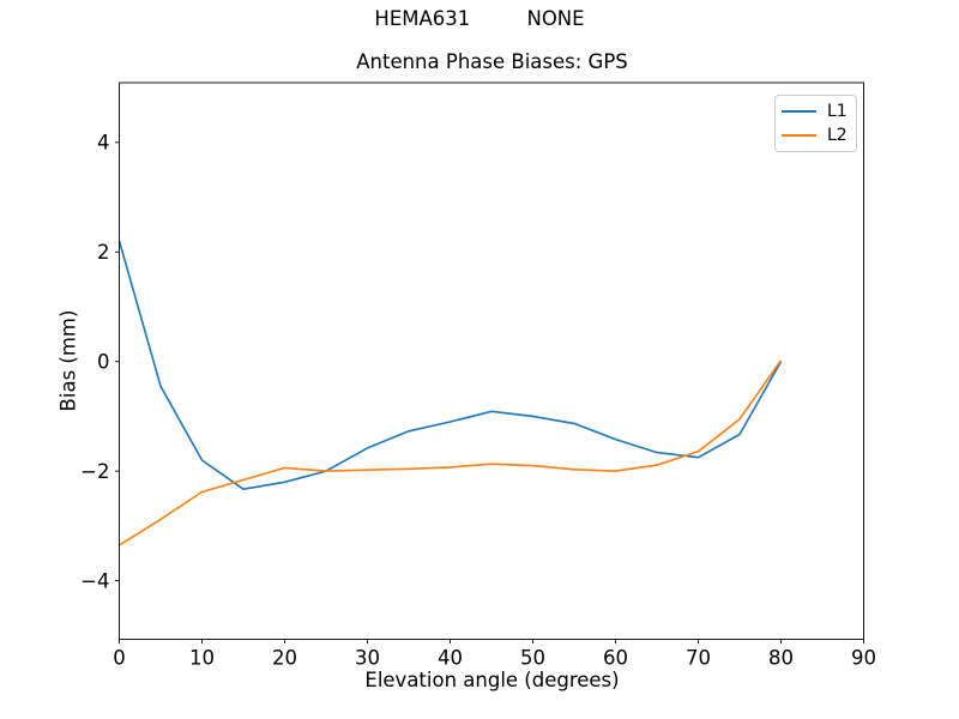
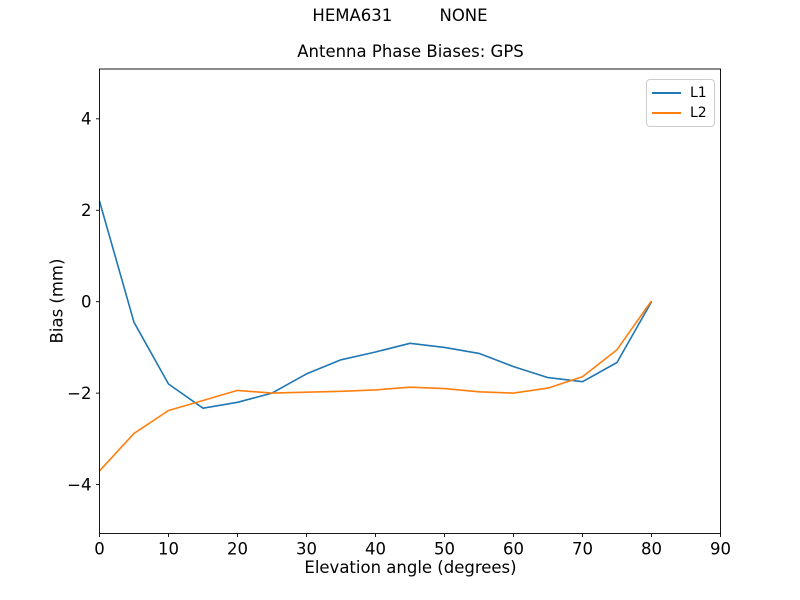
L2/0: -3.4 -> -3.7
